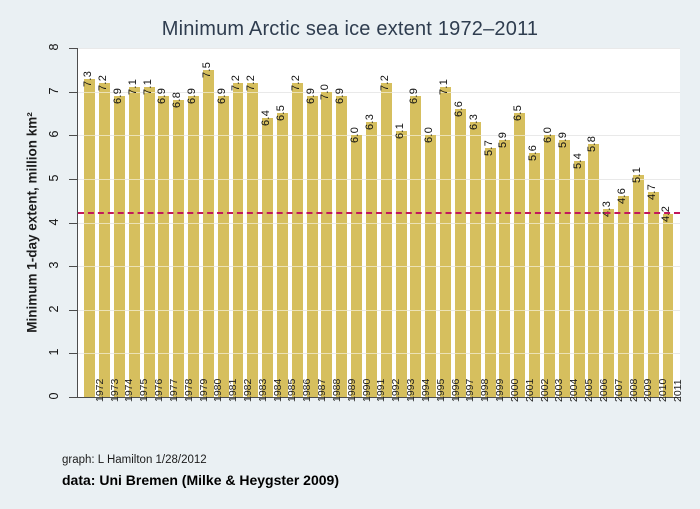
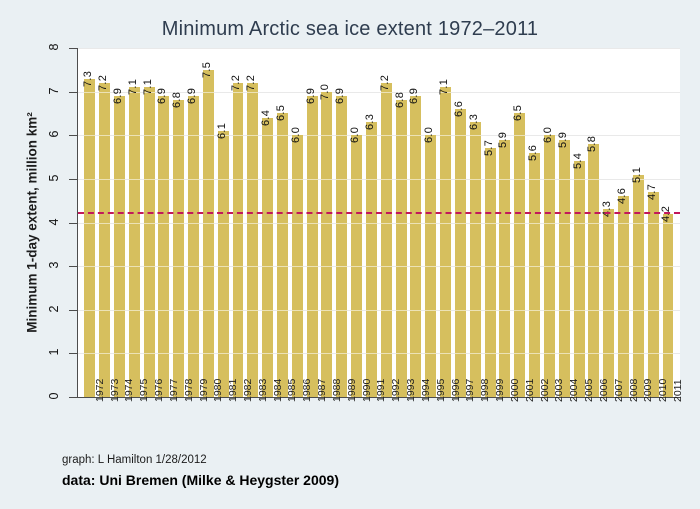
1981: 6.9 -> 6.1
1986: 7.2 -> 6.0
1993: 6.1 -> 6.8
